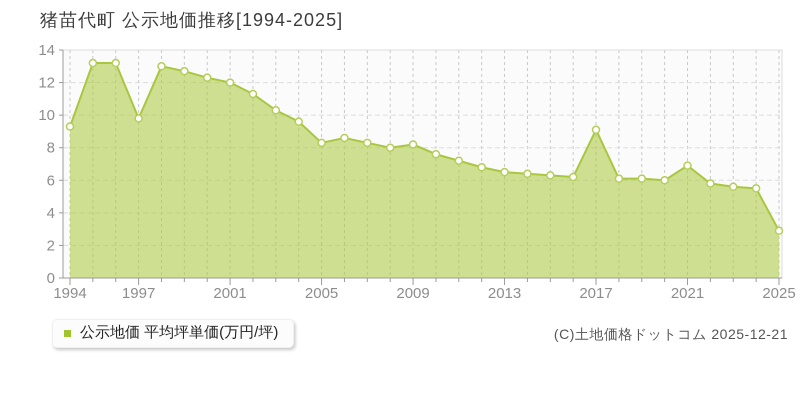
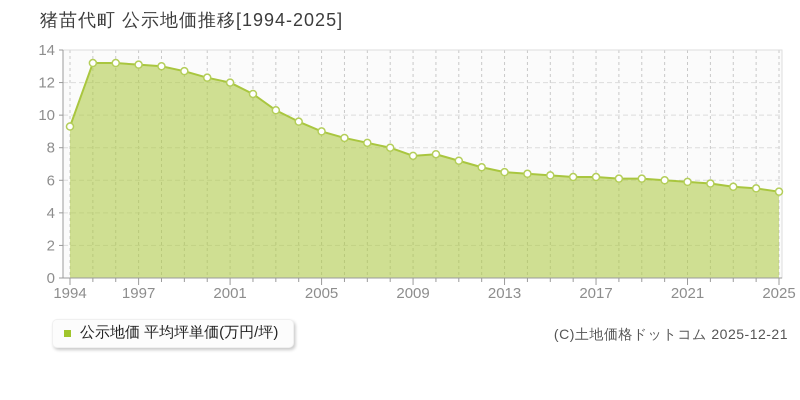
1997: 9.8 -> 13.1
2005: 8.3 -> 9.0
2009: 8.2 -> 7.5
2017: 9.1 -> 6.2
2021: 6.9 -> 5.9
2025: 2.9 -> 5.3
